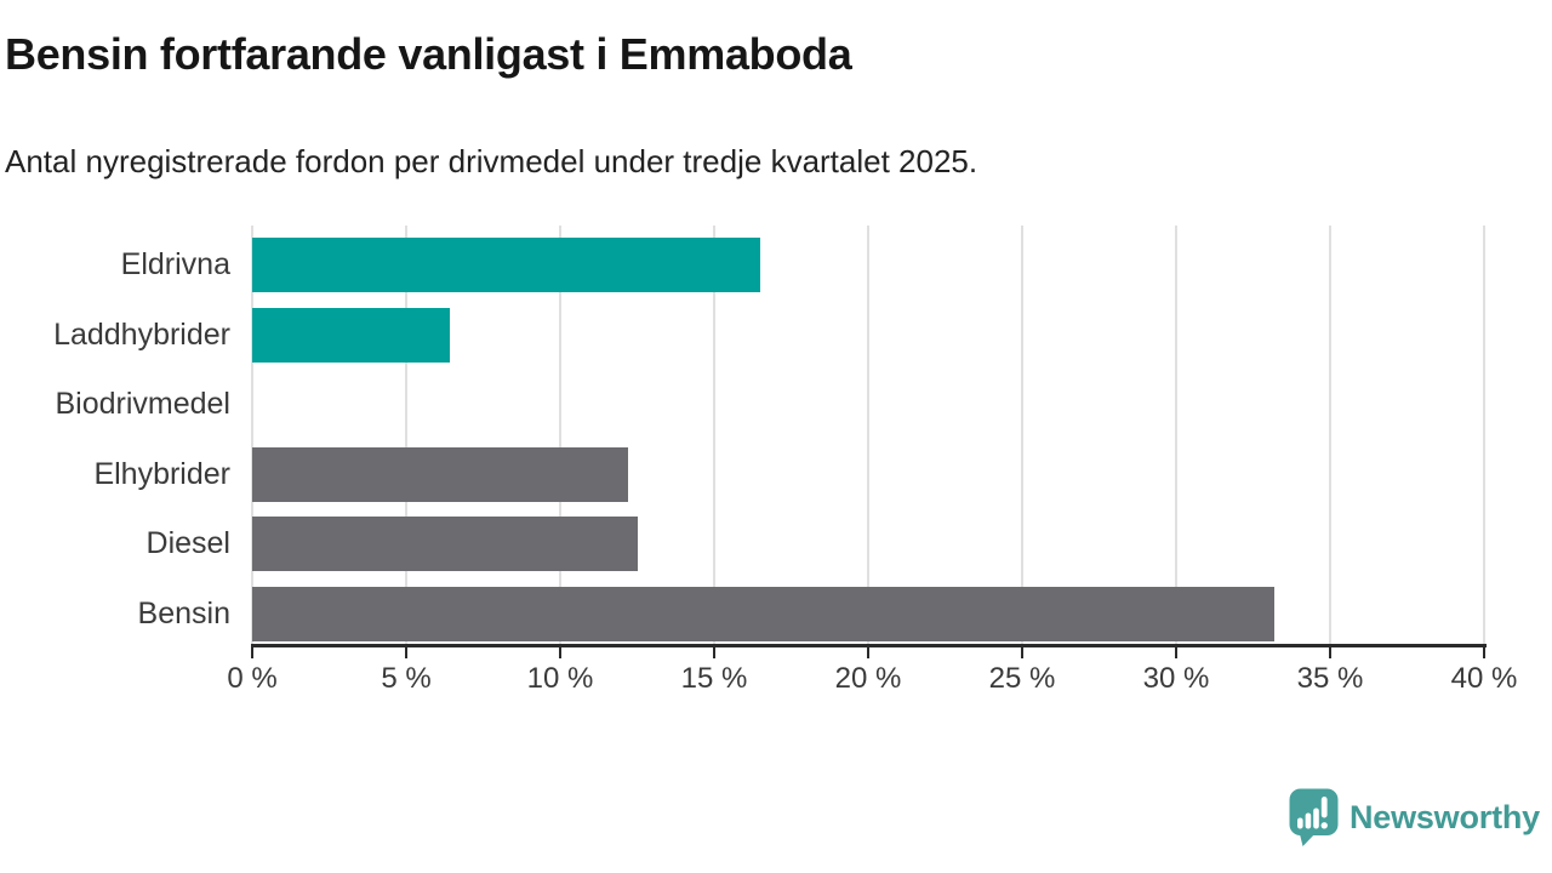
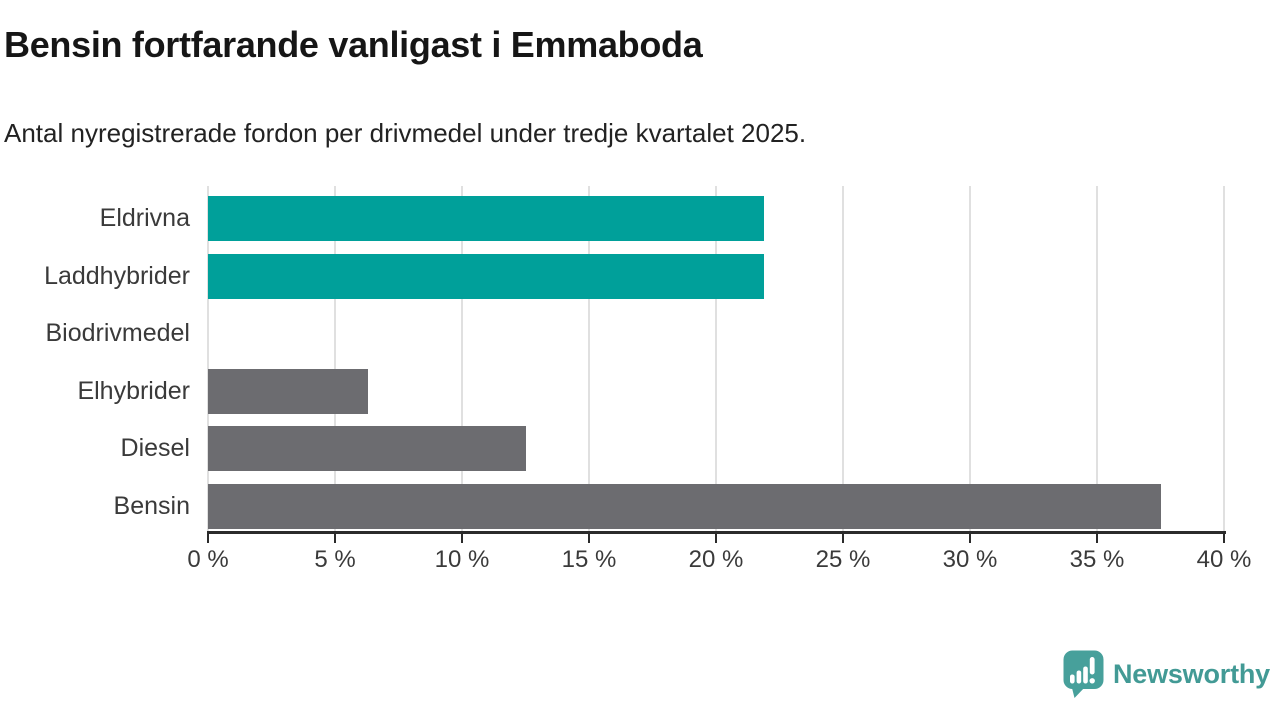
Eldrivna: 16.5% -> 21.9%
Laddhybrider: 6.4% -> 21.9%
Elhybrider: 12.2% -> 6.3%
Bensin: 33.2% -> 37.5%
